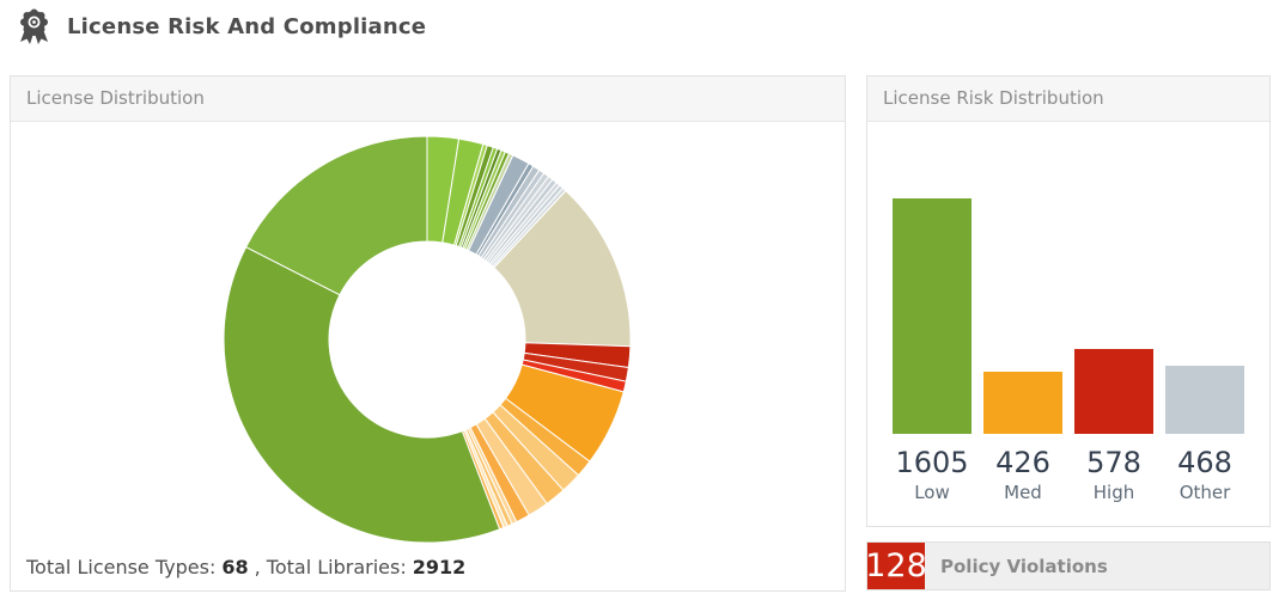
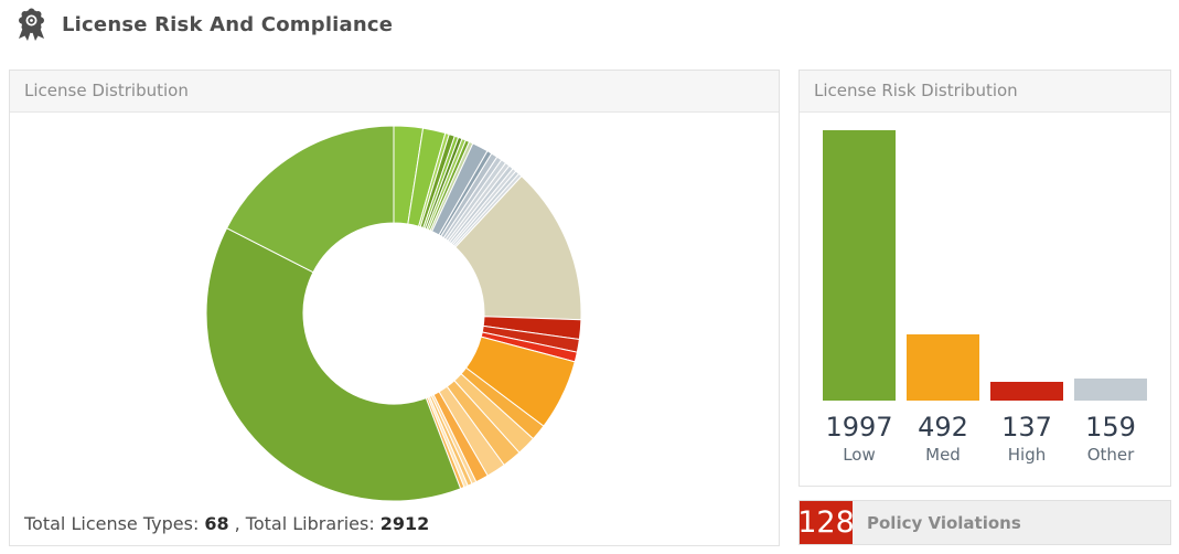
License Risk Distribution/Low: 1605 -> 1997
License Risk Distribution/Med: 426 -> 492
License Risk Distribution/High: 578 -> 137
License Risk Distribution/Other: 468 -> 159
